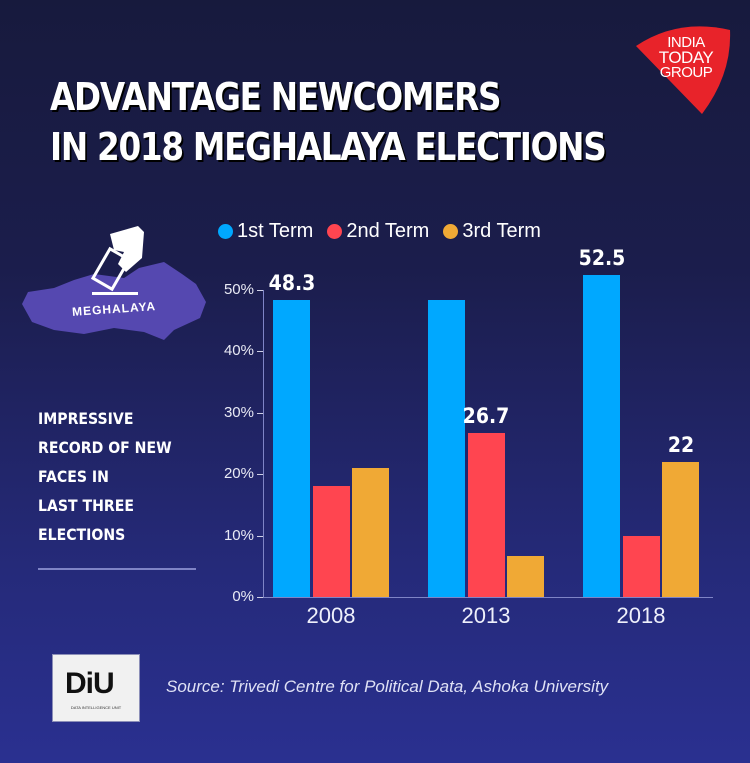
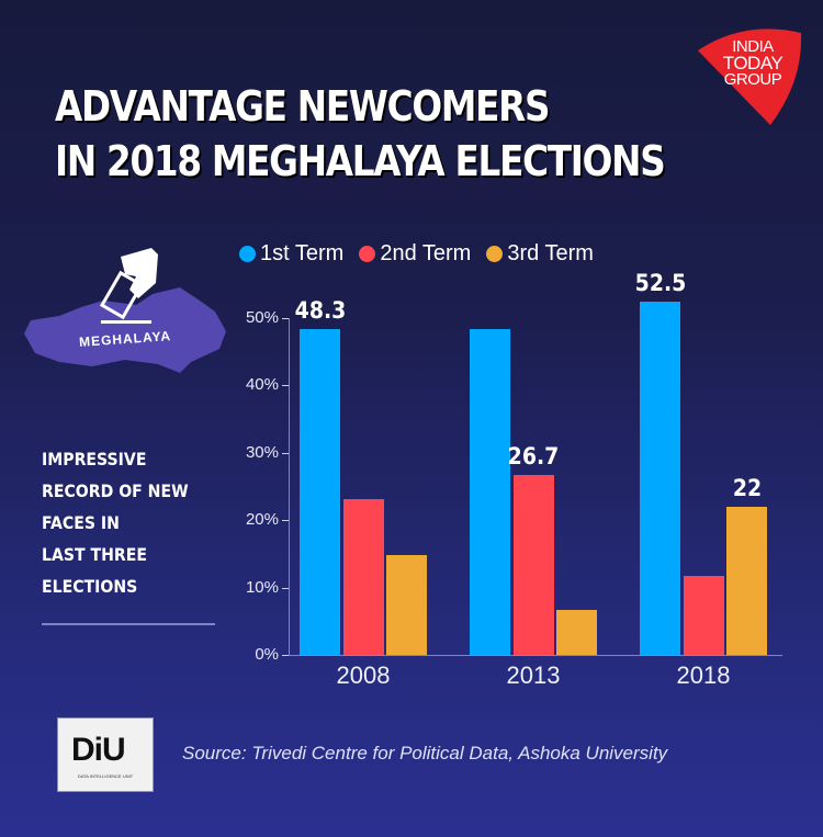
2nd Term/2008: 18% -> 23%
3rd Term/2008: 21% -> 15%
2nd Term/2018: 10% -> 12%
